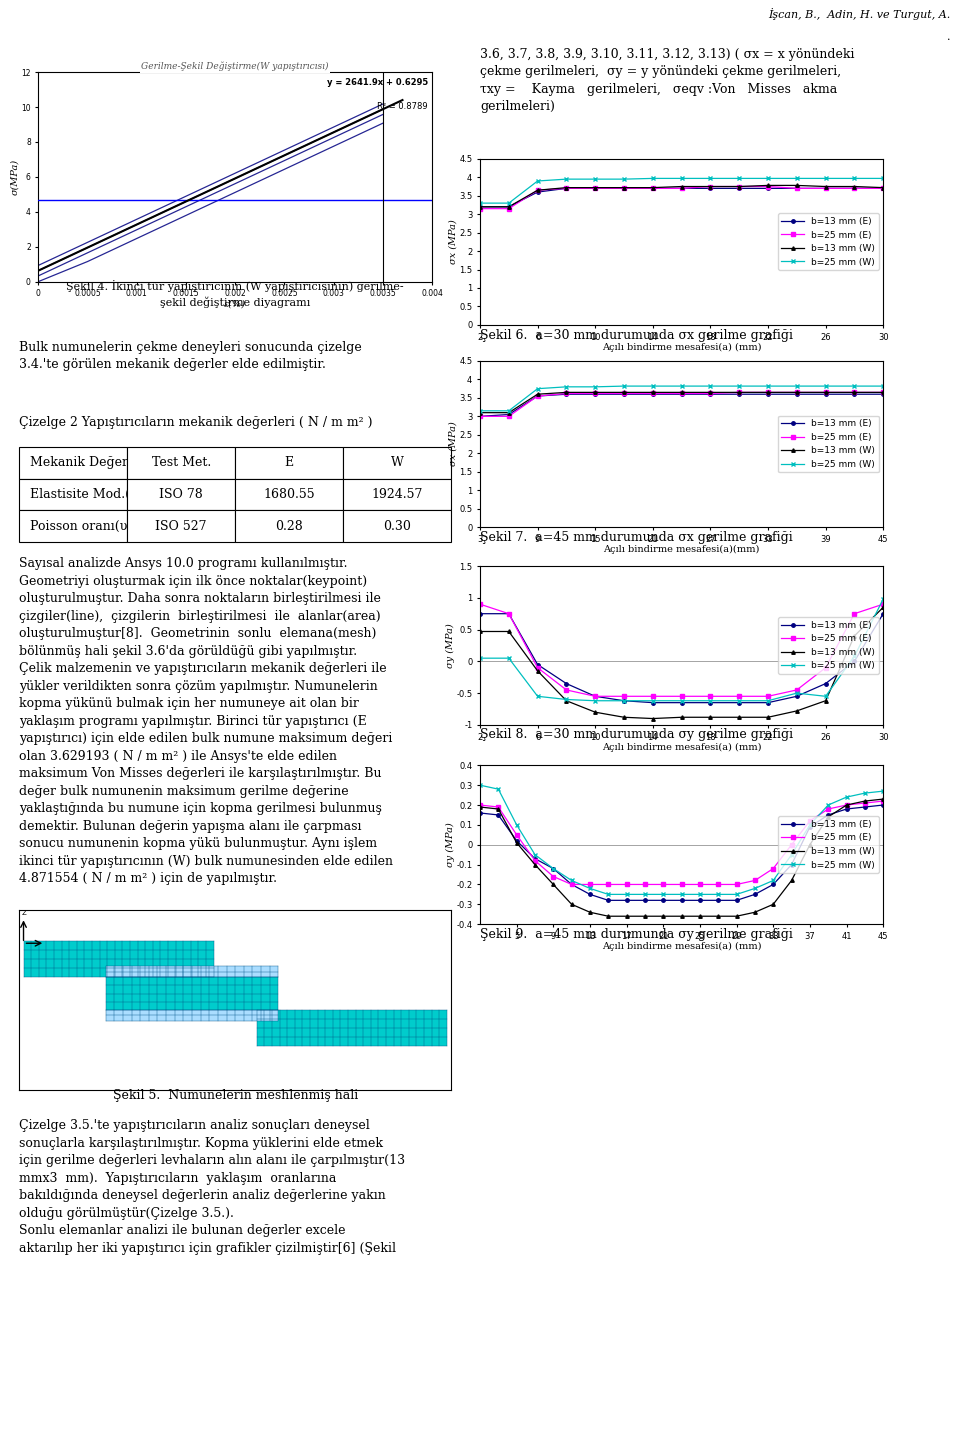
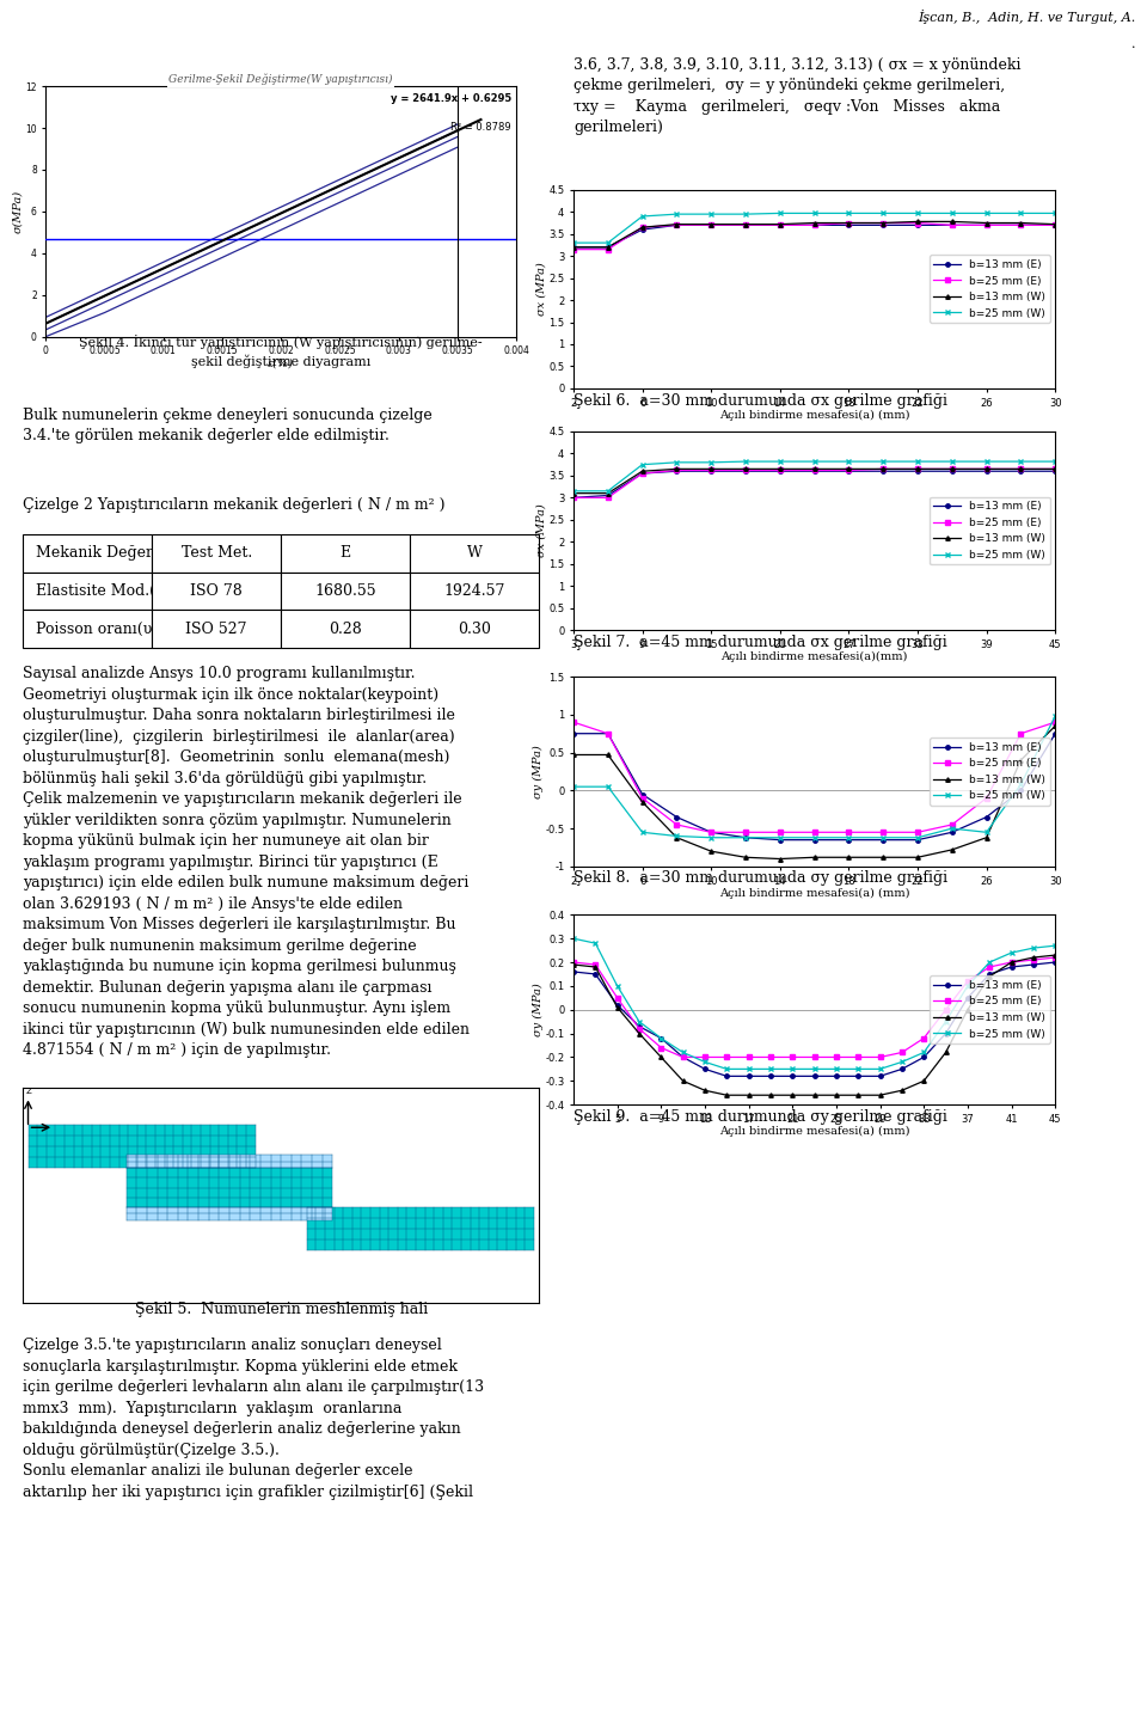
b=13 mm (E)/37: 0.09 -> 0.05
